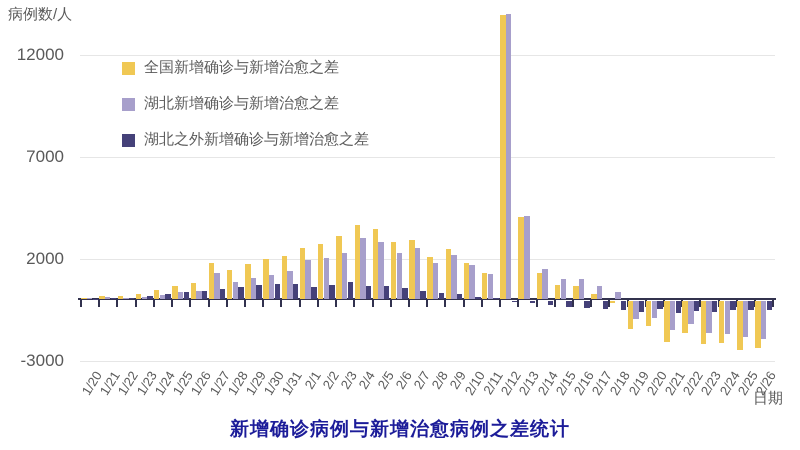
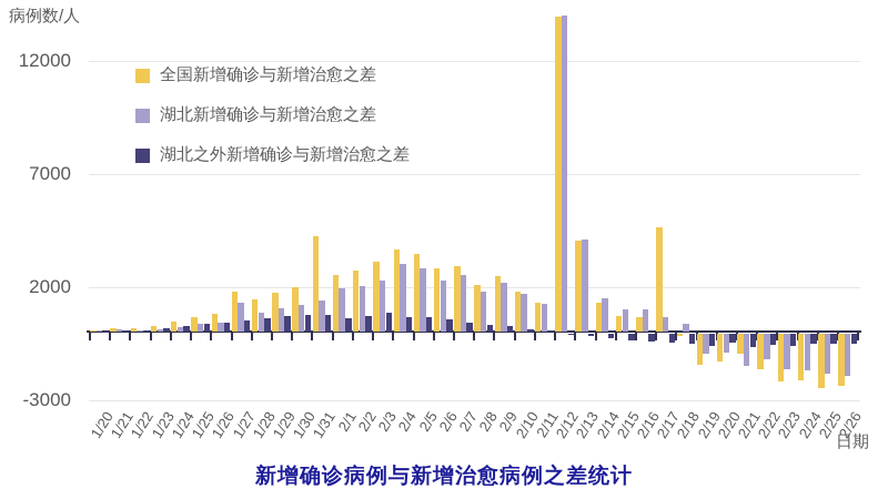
全国新增确诊与新增治愈之差/1/31: 2100 -> 4200
全国新增确诊与新增治愈之差/2/17: 200 -> 4600
全国新增确诊与新增治愈之差/2/21: -2000 -> -900
